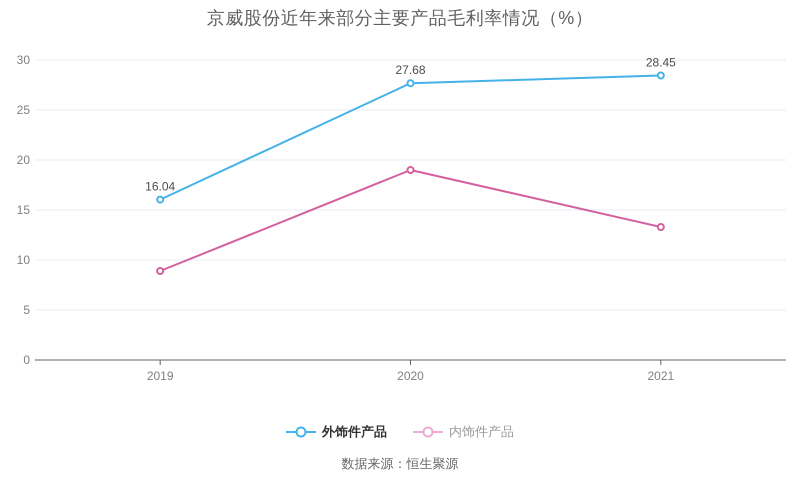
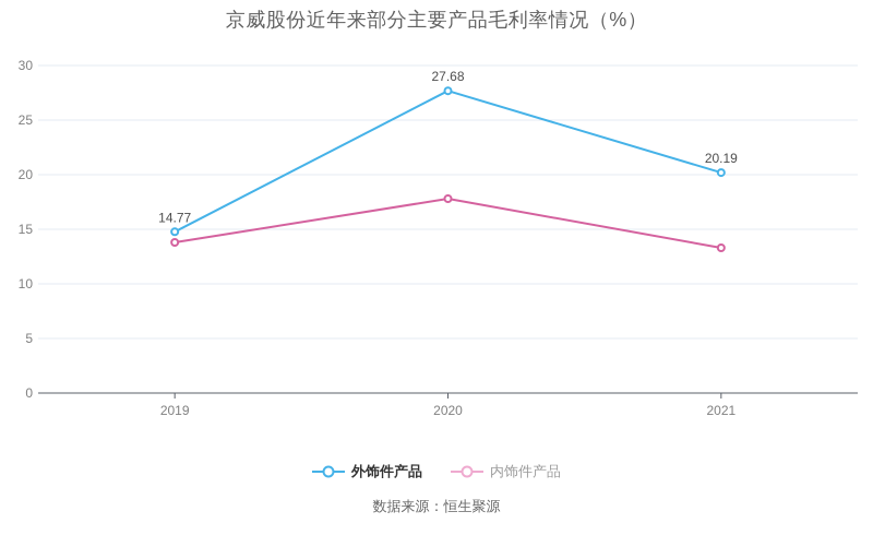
外饰件产品/2019: 16.04 -> 14.77
内饰件产品/2019: 8.9 -> 13.8
内饰件产品/2020: 19.0 -> 17.8
外饰件产品/2021: 28.45 -> 20.19
